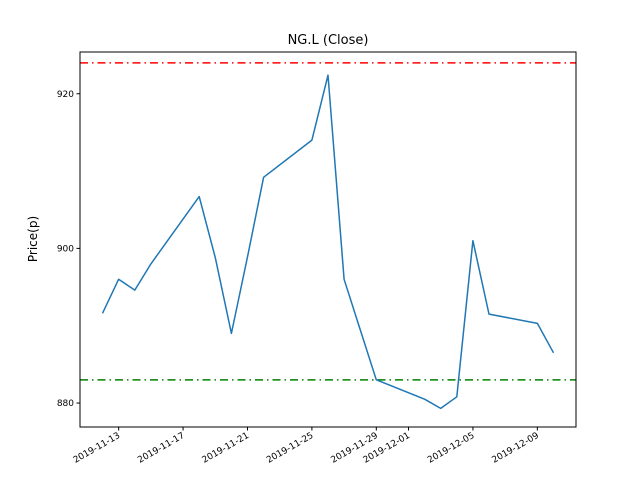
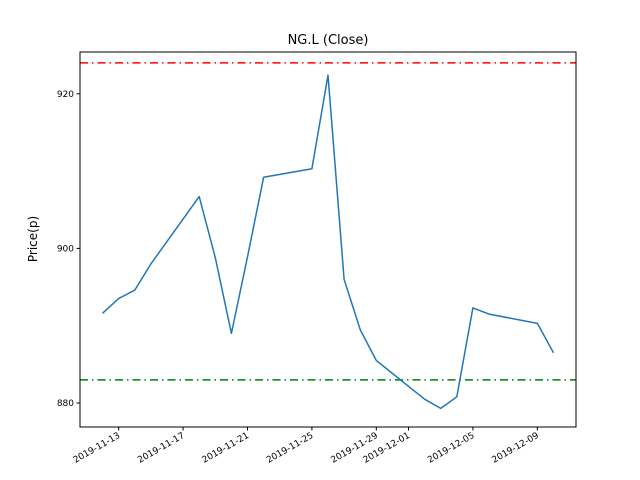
2019-11-13: 896 -> 894
2019-11-25: 914 -> 910
2019-11-29: 883 -> 886
2019-12-05: 901 -> 892
